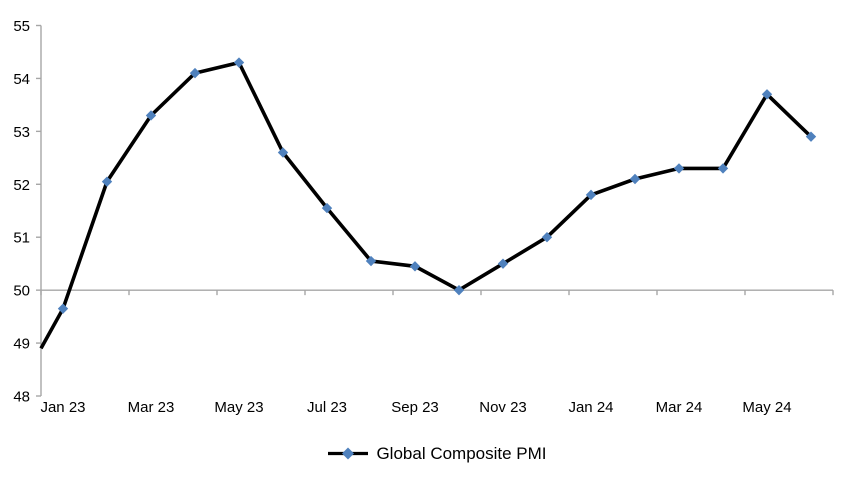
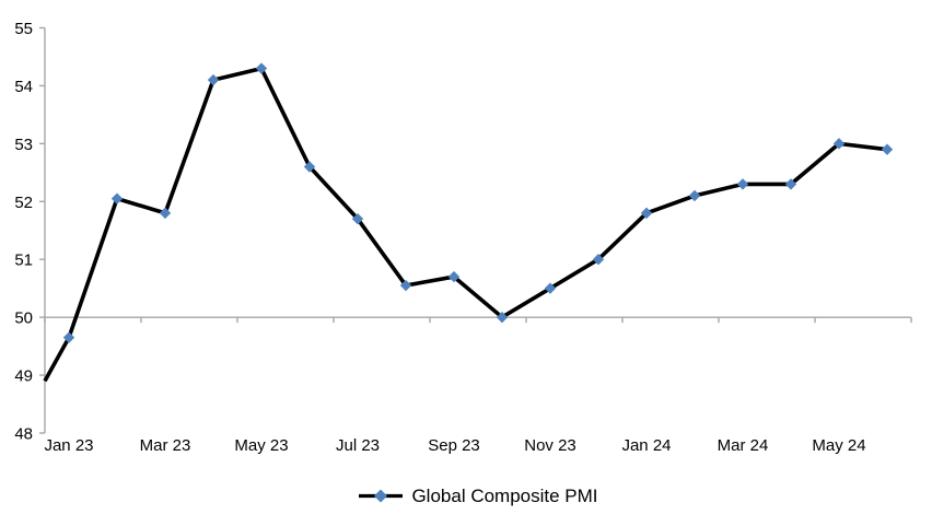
Mar 23: 53.3 -> 51.8
Jul 23: 51.5 -> 51.7
Sep 23: 50.5 -> 50.7
May 24: 53.7 -> 53.0
